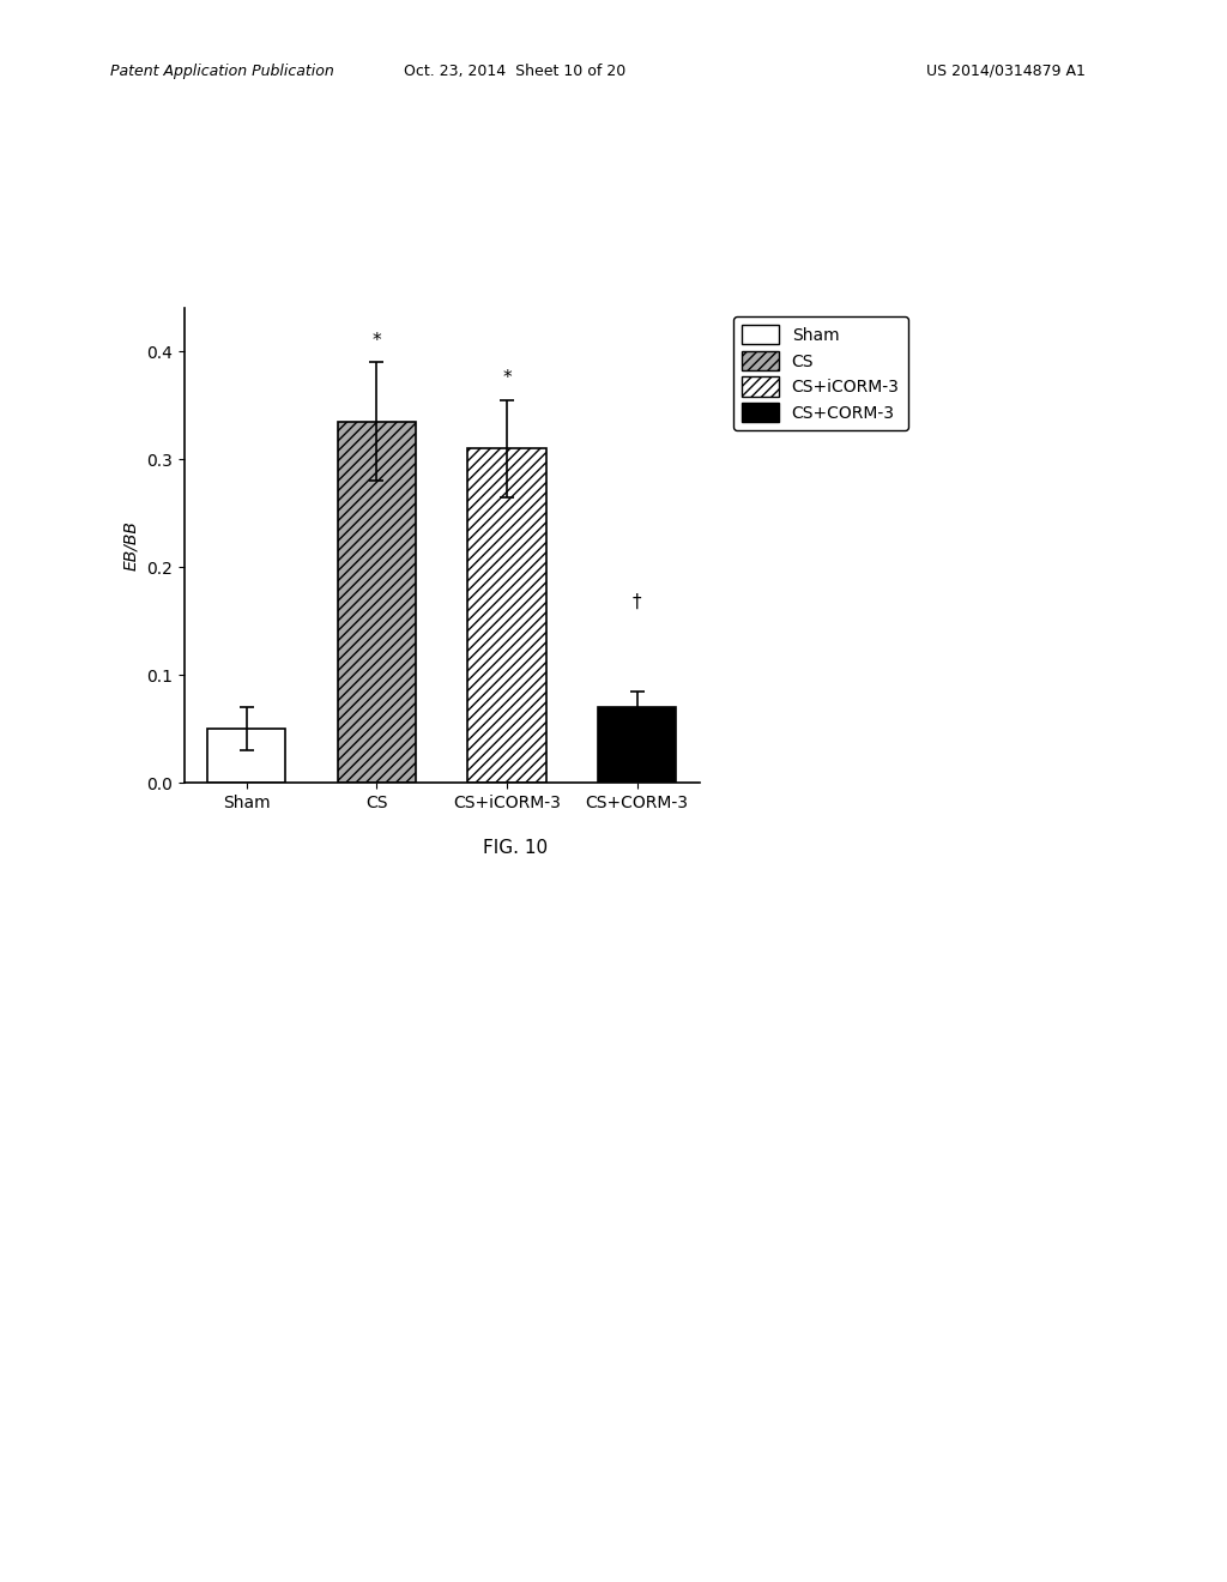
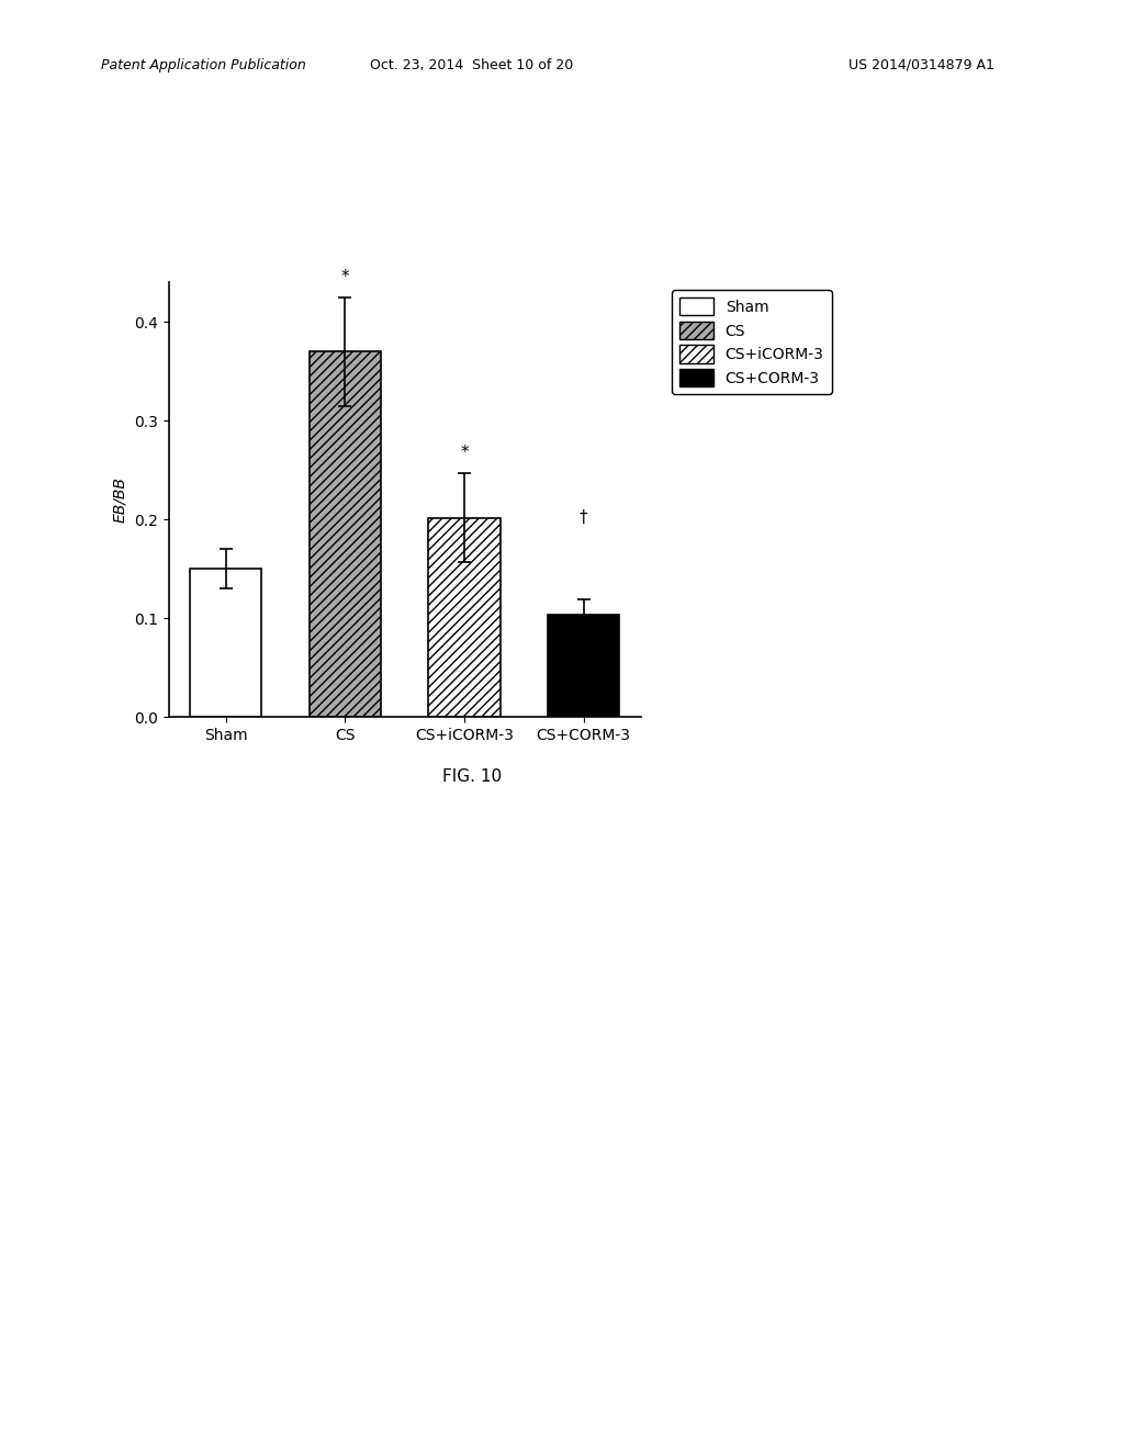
Sham: 0.050 -> 0.150
CS: 0.335 -> 0.370
CS+iCORM-3: 0.310 -> 0.202
CS+CORM-3: 0.070 -> 0.104
